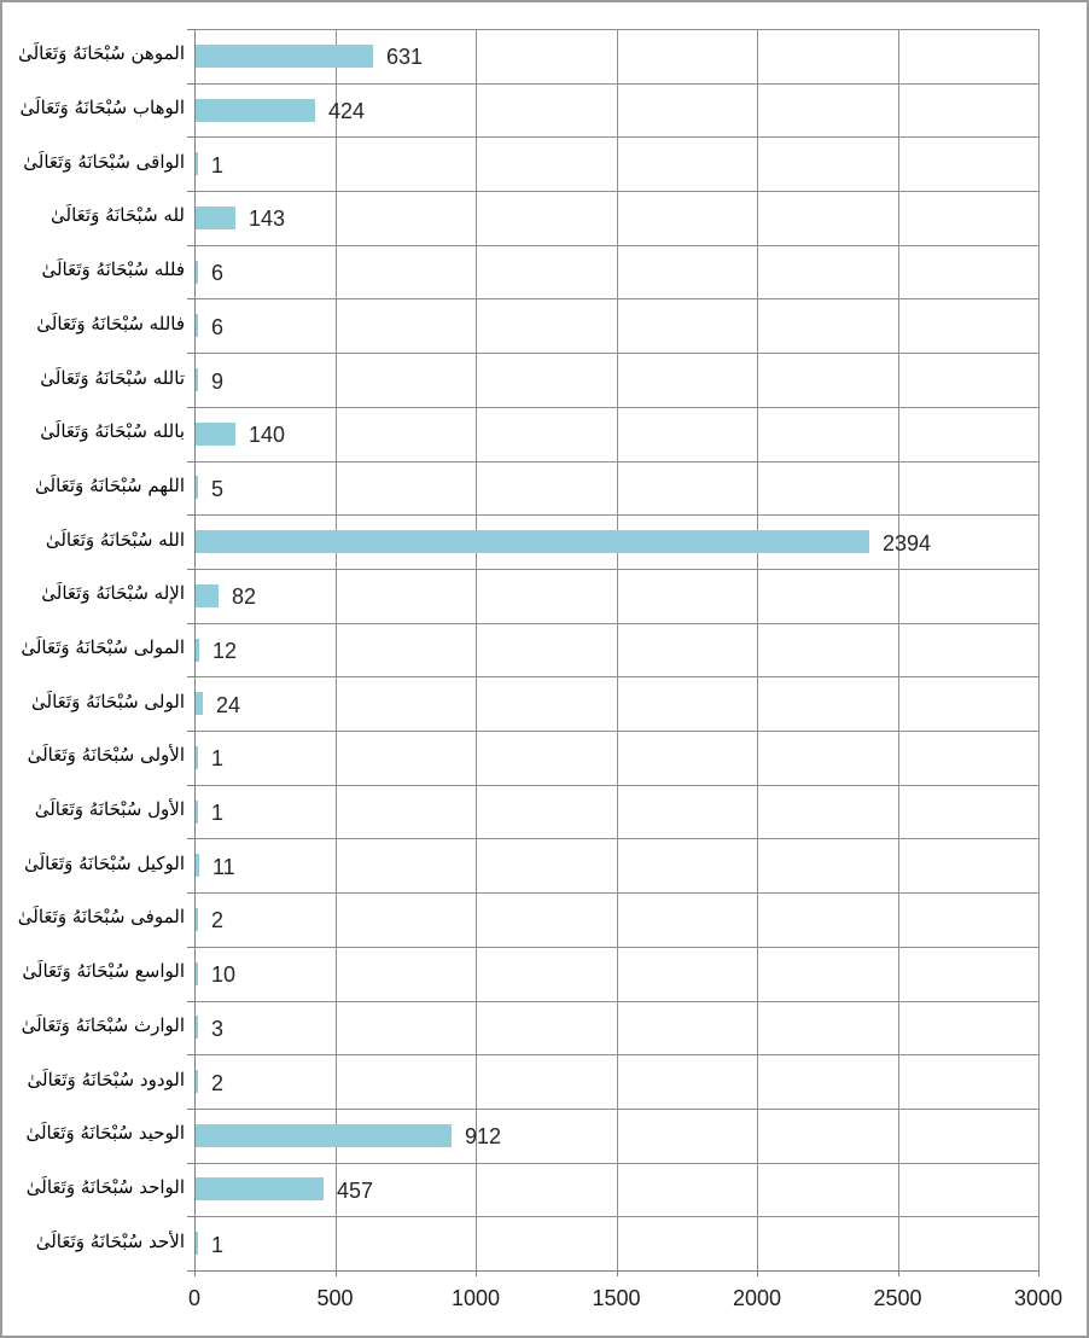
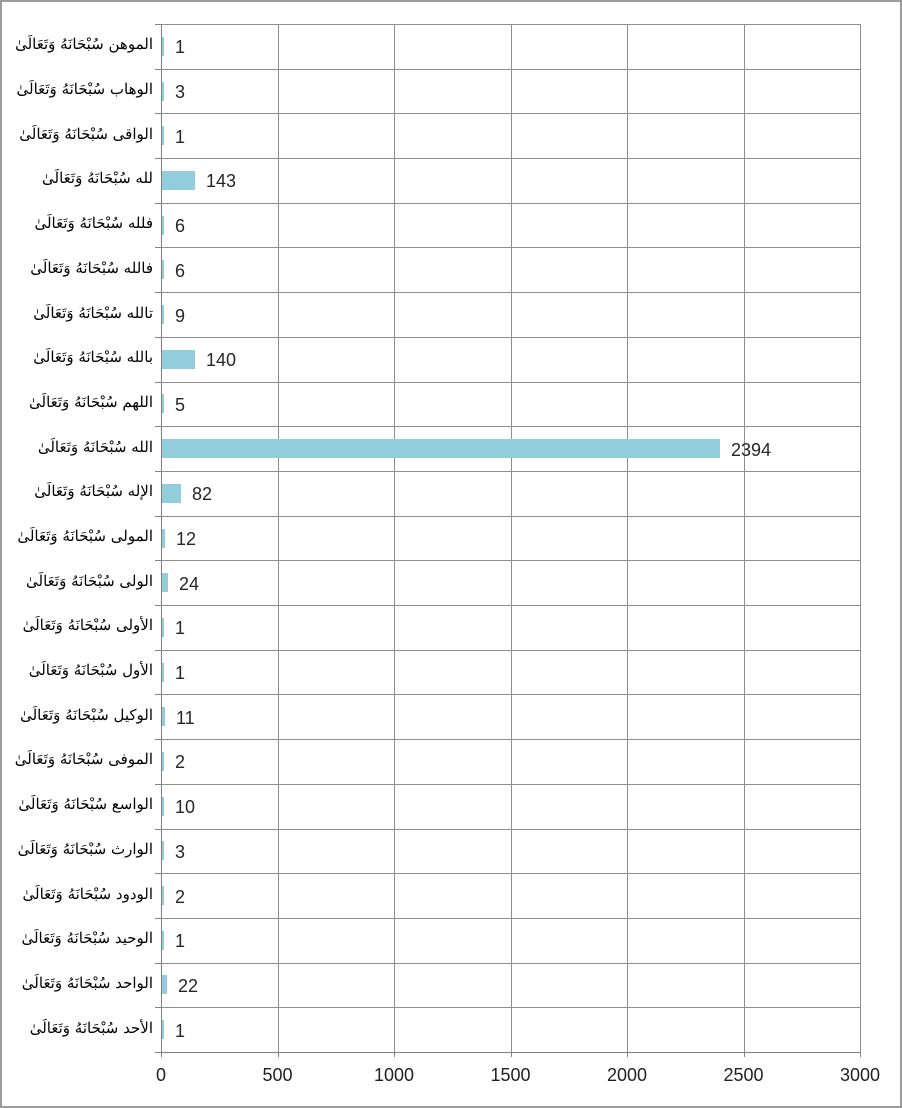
الموهن سُبْحَانَهُ وَتَعَالَىٰ: 631 -> 1
الوهاب سُبْحَانَهُ وَتَعَالَىٰ: 424 -> 3
الوحيد سُبْحَانَهُ وَتَعَالَىٰ: 912 -> 1
الواحد سُبْحَانَهُ وَتَعَالَىٰ: 457 -> 22
